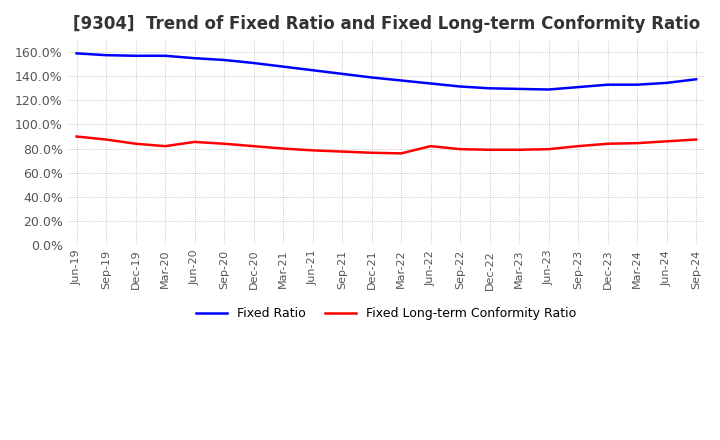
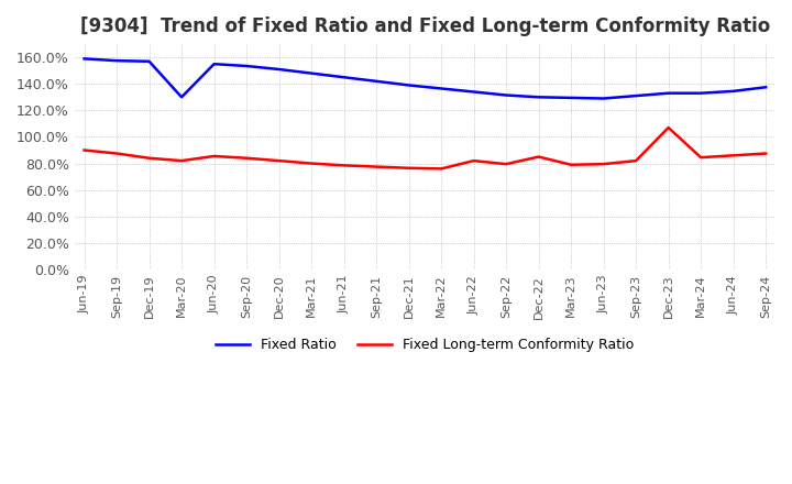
Fixed Ratio/Mar-20: 157% -> 130%
Fixed Long-term Conformity Ratio/Dec-22: 79% -> 85%
Fixed Long-term Conformity Ratio/Dec-23: 84% -> 107%
